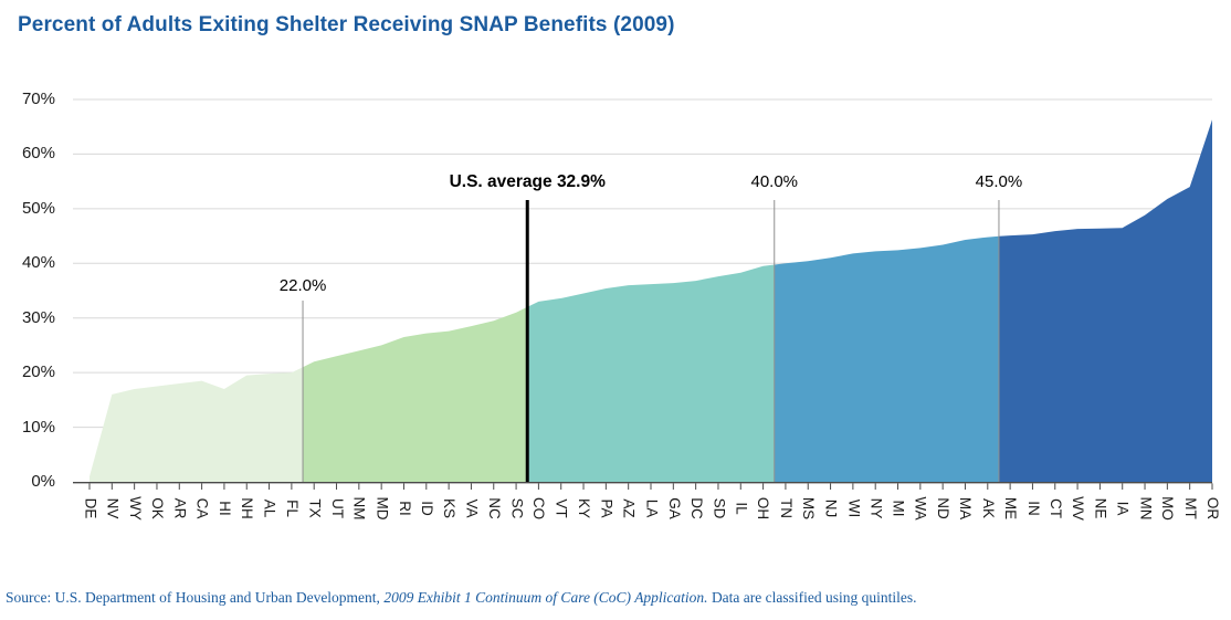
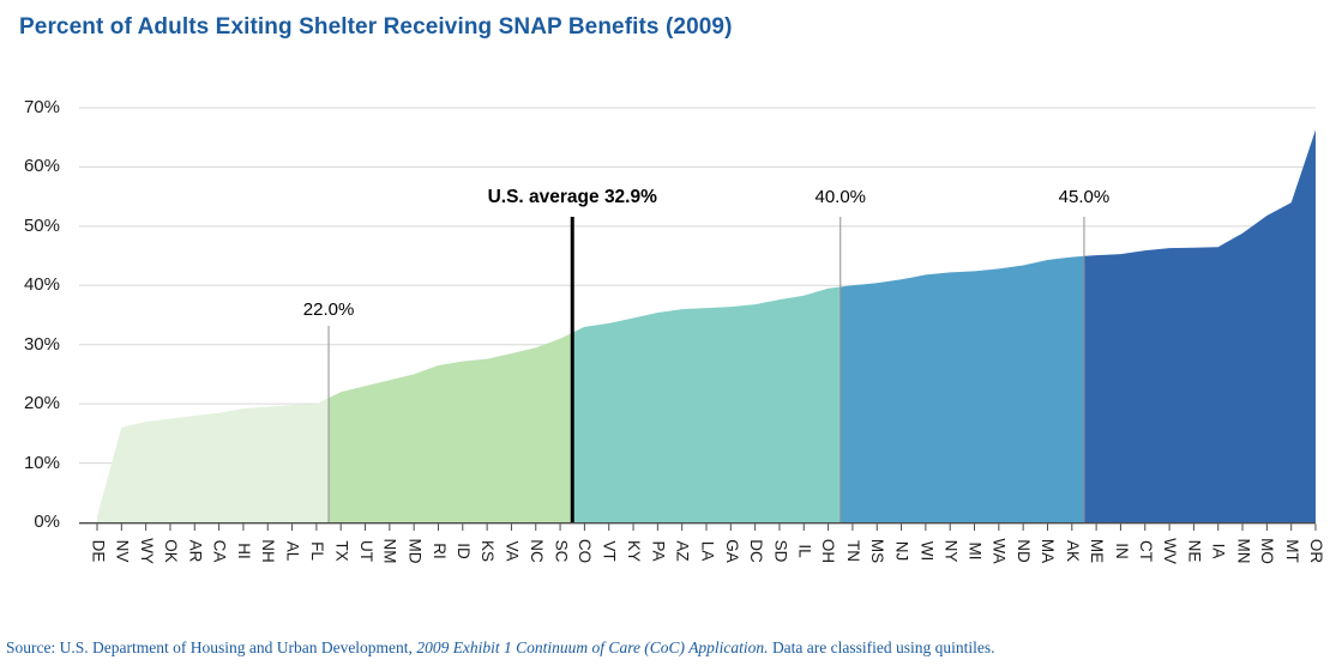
HI: 17% -> 19%
